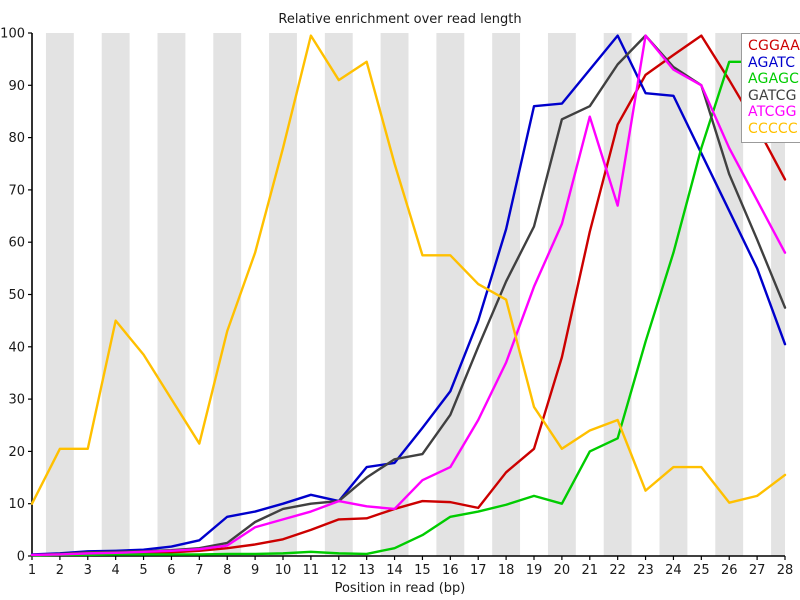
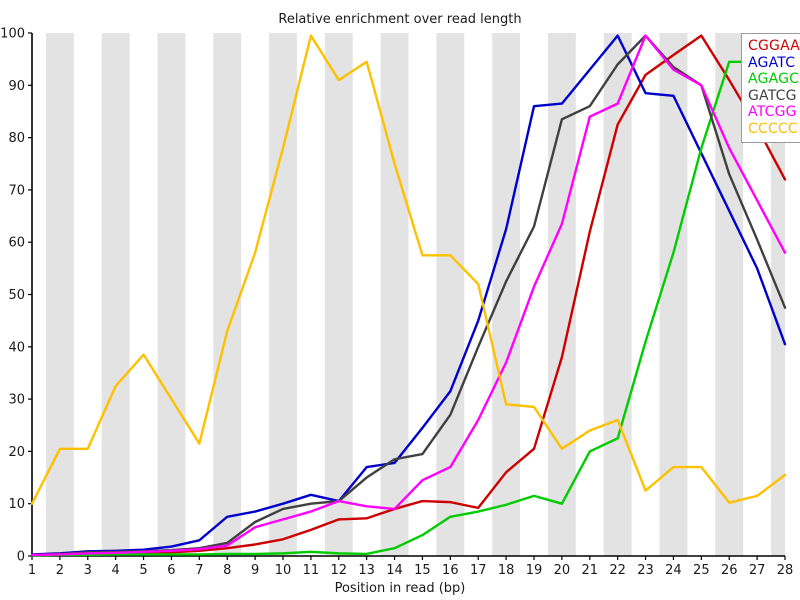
CCCCC/4: 45 -> 32
CCCCC/18: 49 -> 29
ATCGG/22: 67 -> 86
